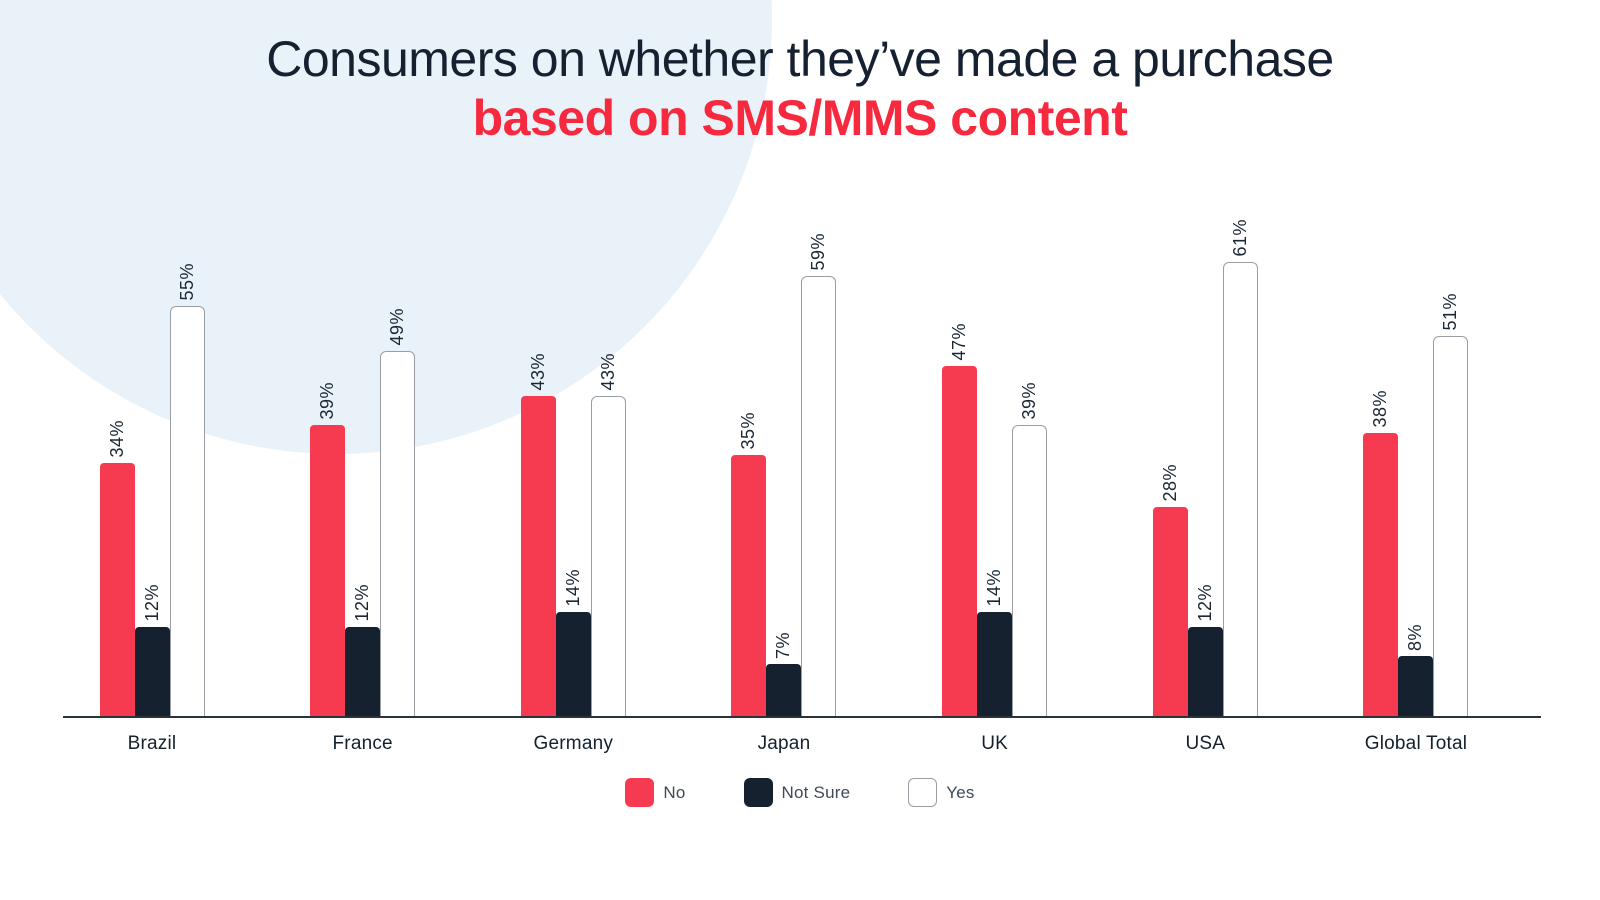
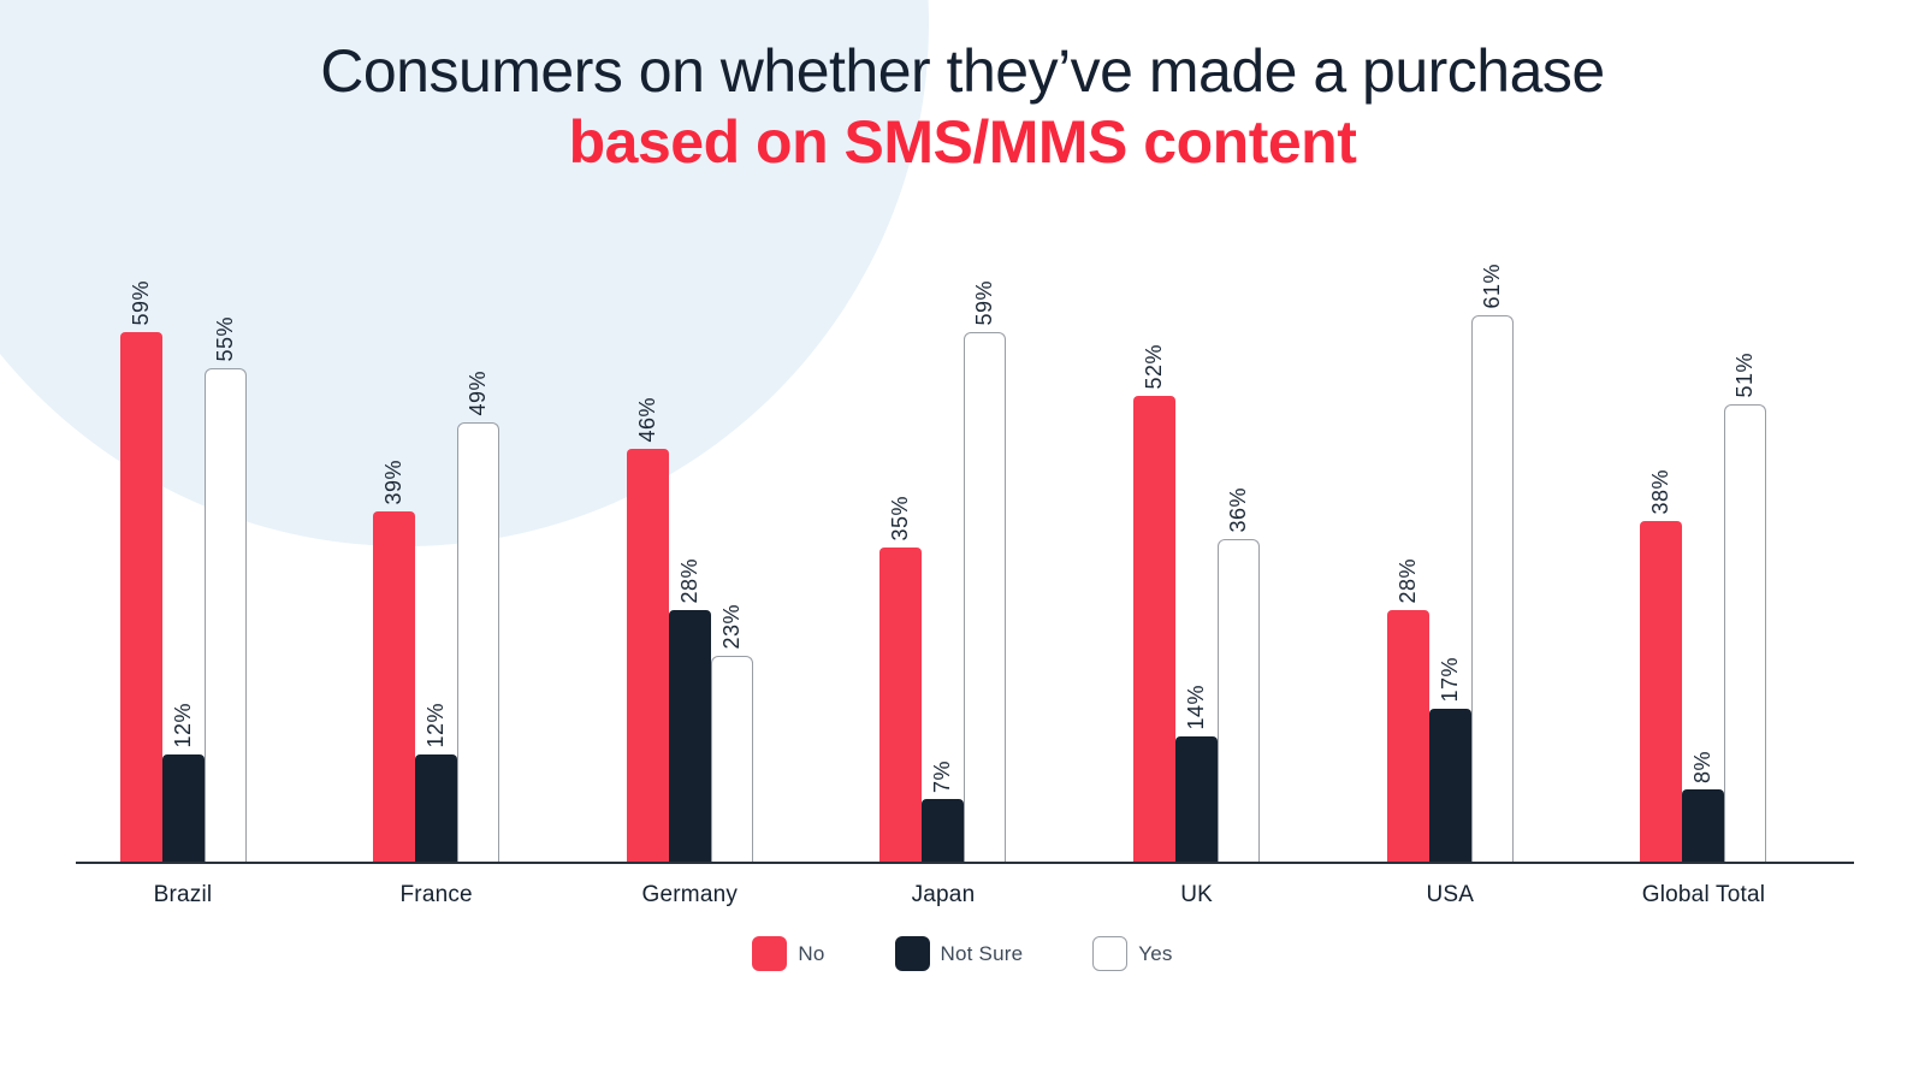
No/Brazil: 34% -> 59%
No/Germany: 43% -> 46%
Not Sure/Germany: 14% -> 28%
Yes/Germany: 43% -> 23%
No/UK: 47% -> 52%
Yes/UK: 39% -> 36%
Not Sure/USA: 12% -> 17%
